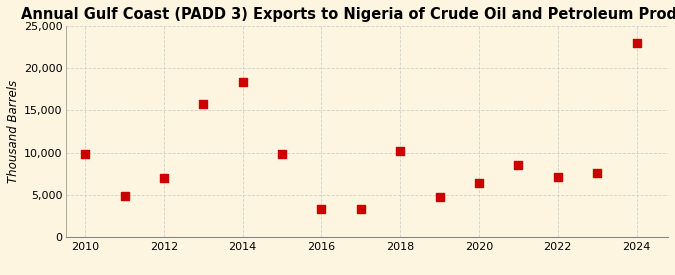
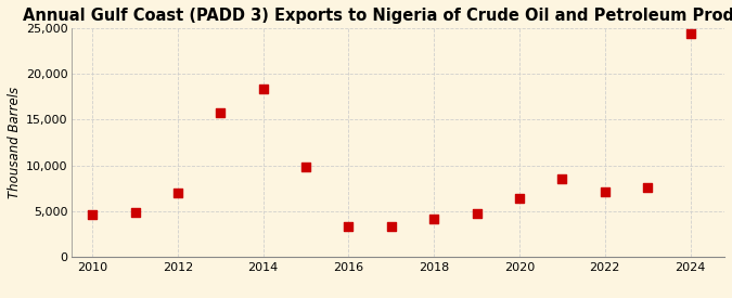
2010: 9,800 -> 4,600
2018: 10,200 -> 4,200
2024: 23,000 -> 24,400
